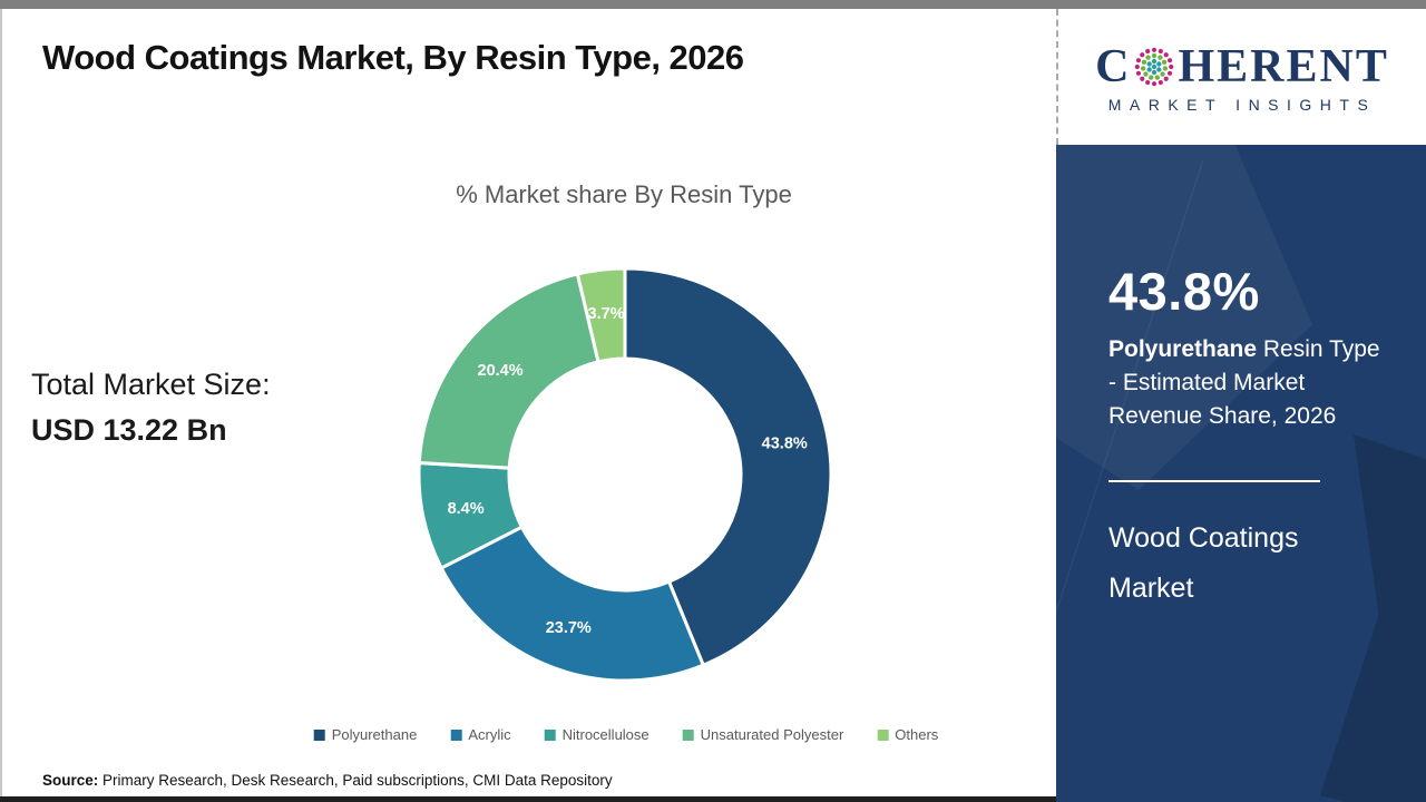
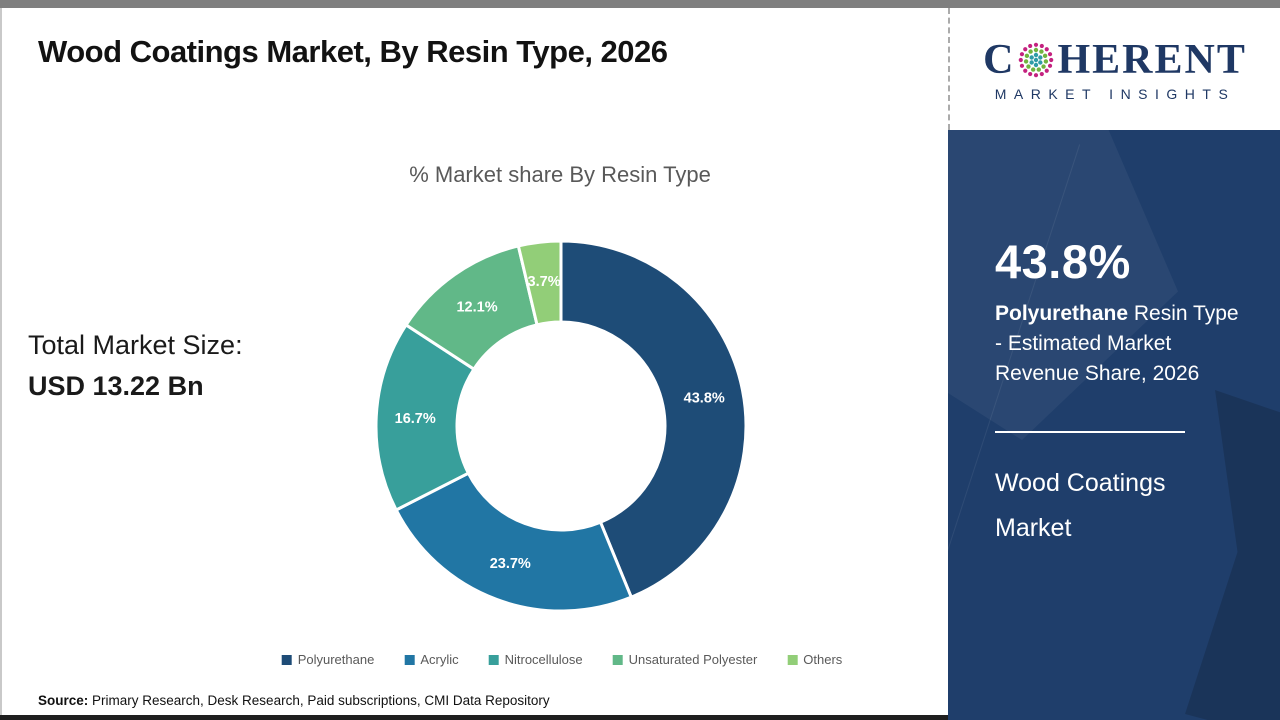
Nitrocellulose: 8.4% -> 16.7%
Unsaturated Polyester: 20.4% -> 12.1%
